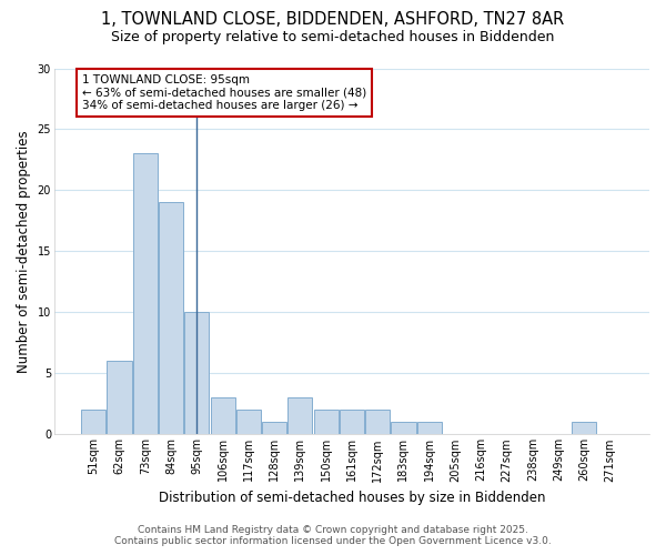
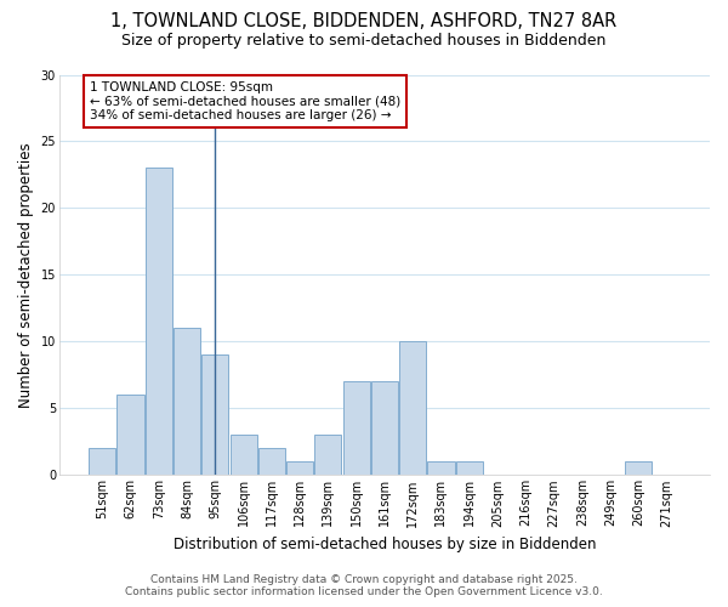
84sqm: 19 -> 11
95sqm: 10 -> 9
150sqm: 2 -> 7
161sqm: 2 -> 7
172sqm: 2 -> 10
